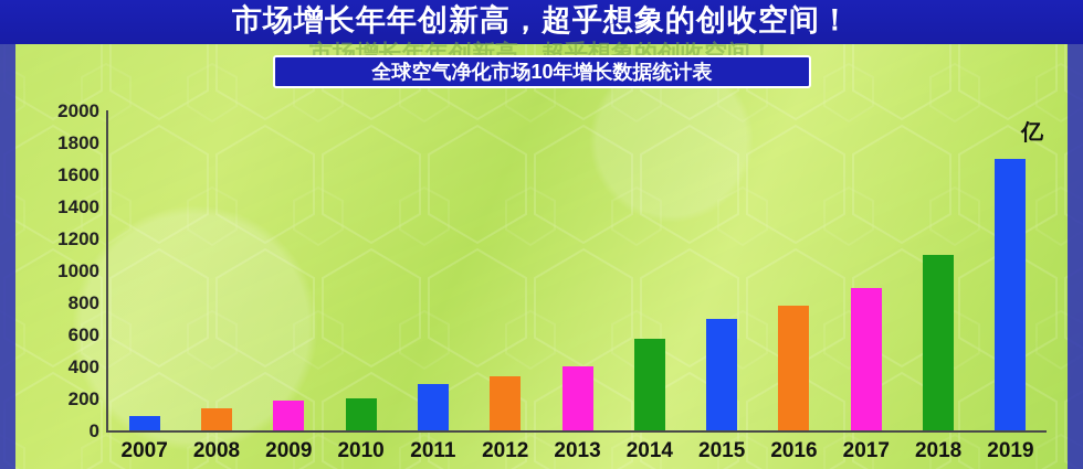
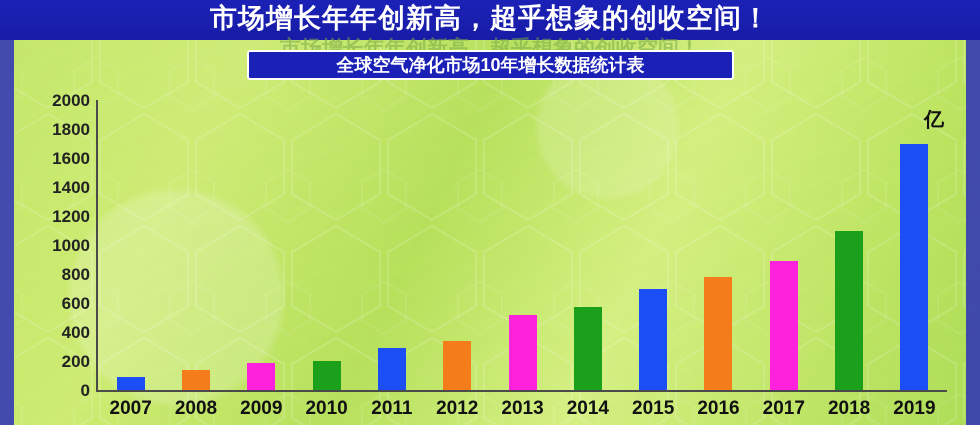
2013: 400 -> 520
